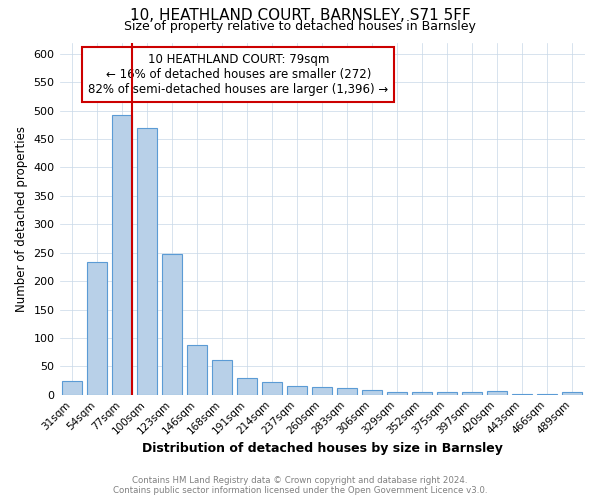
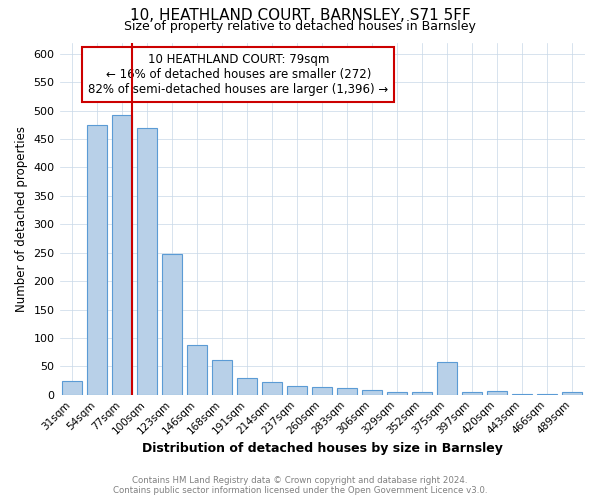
54sqm: 233 -> 474
375sqm: 4 -> 58
